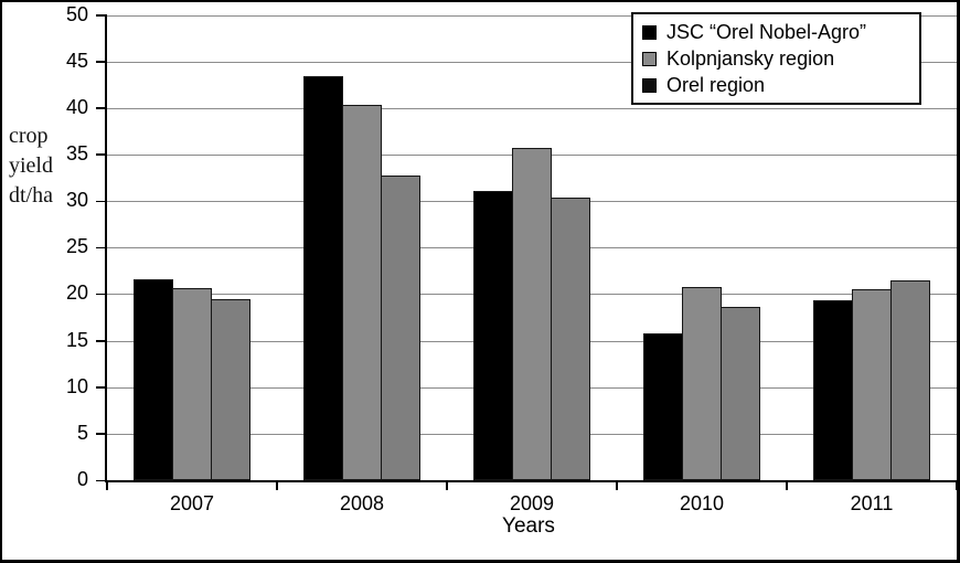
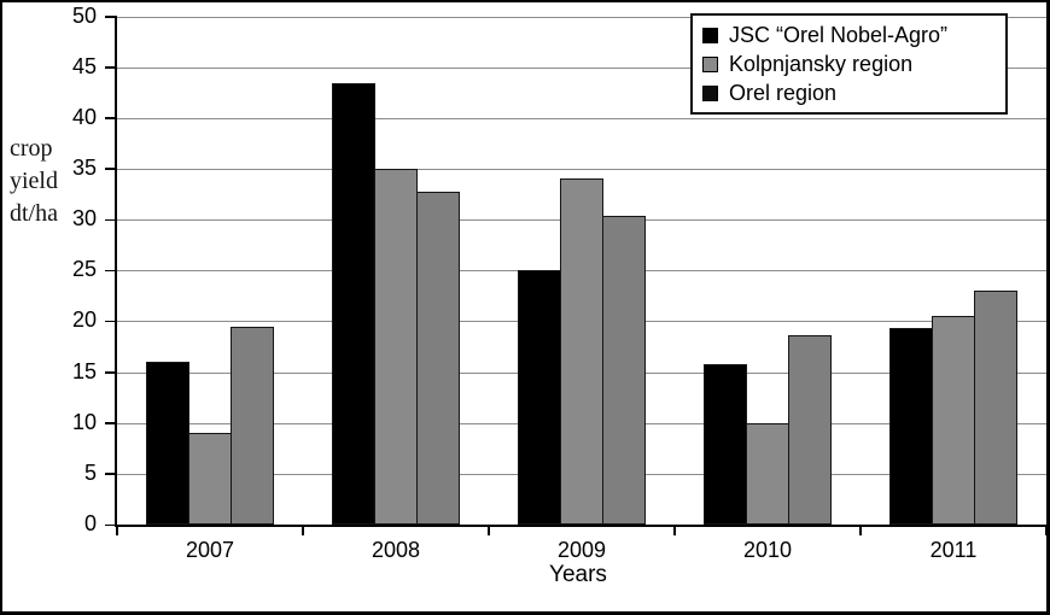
JSC “Orel Nobel-Agro”/2007: 22 -> 16
Kolpnjansky region/2007: 21 -> 9
Kolpnjansky region/2008: 40 -> 35
JSC “Orel Nobel-Agro”/2009: 31 -> 25
Kolpnjansky region/2009: 36 -> 34
Kolpnjansky region/2010: 21 -> 10
Orel region/2011: 22 -> 23
